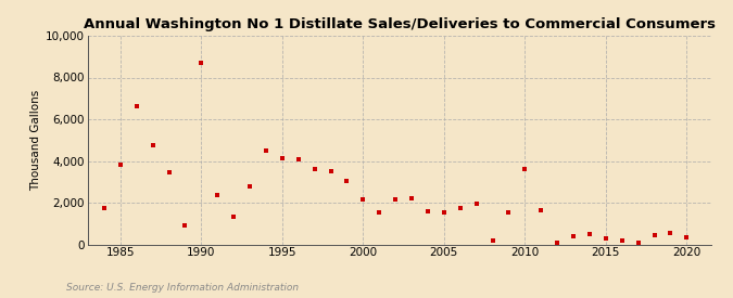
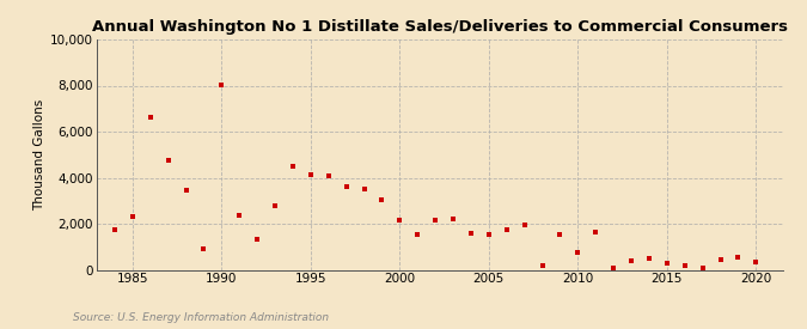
1985: 3,800 -> 2,300
1990: 8,700 -> 8,000
2010: 3,600 -> 800
